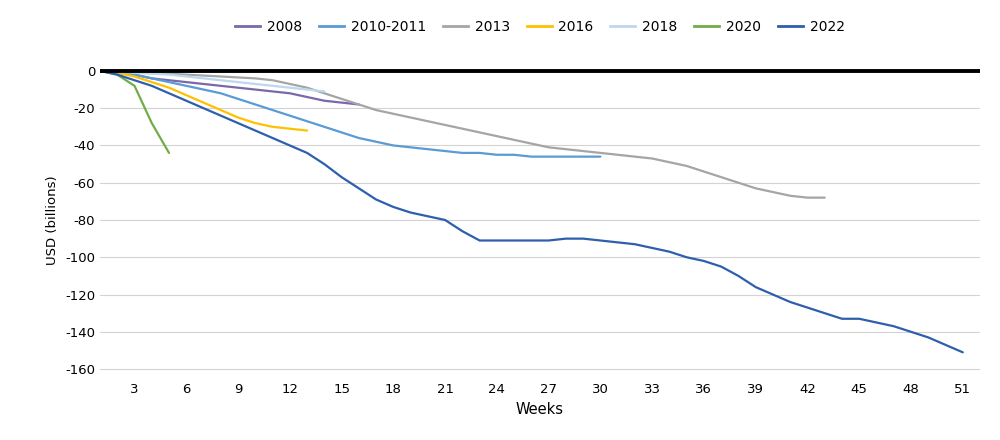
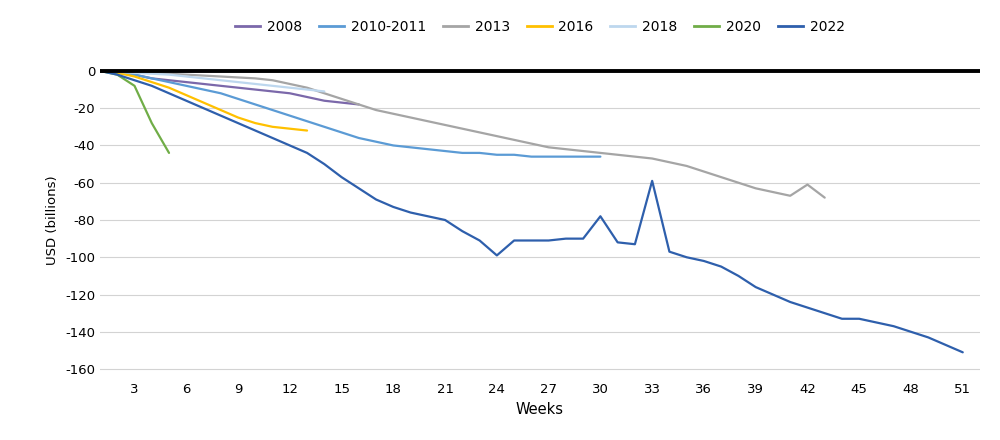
2022/24: -91 -> -99
2022/30: -91 -> -78
2022/33: -95 -> -59
2013/42: -68 -> -61
